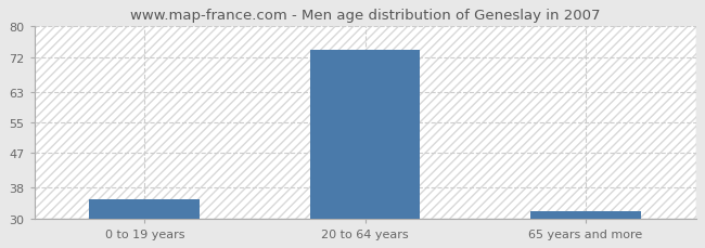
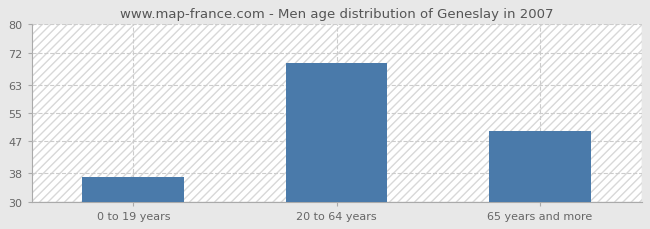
0 to 19 years: 35 -> 37
20 to 64 years: 74 -> 69
65 years and more: 32 -> 50
